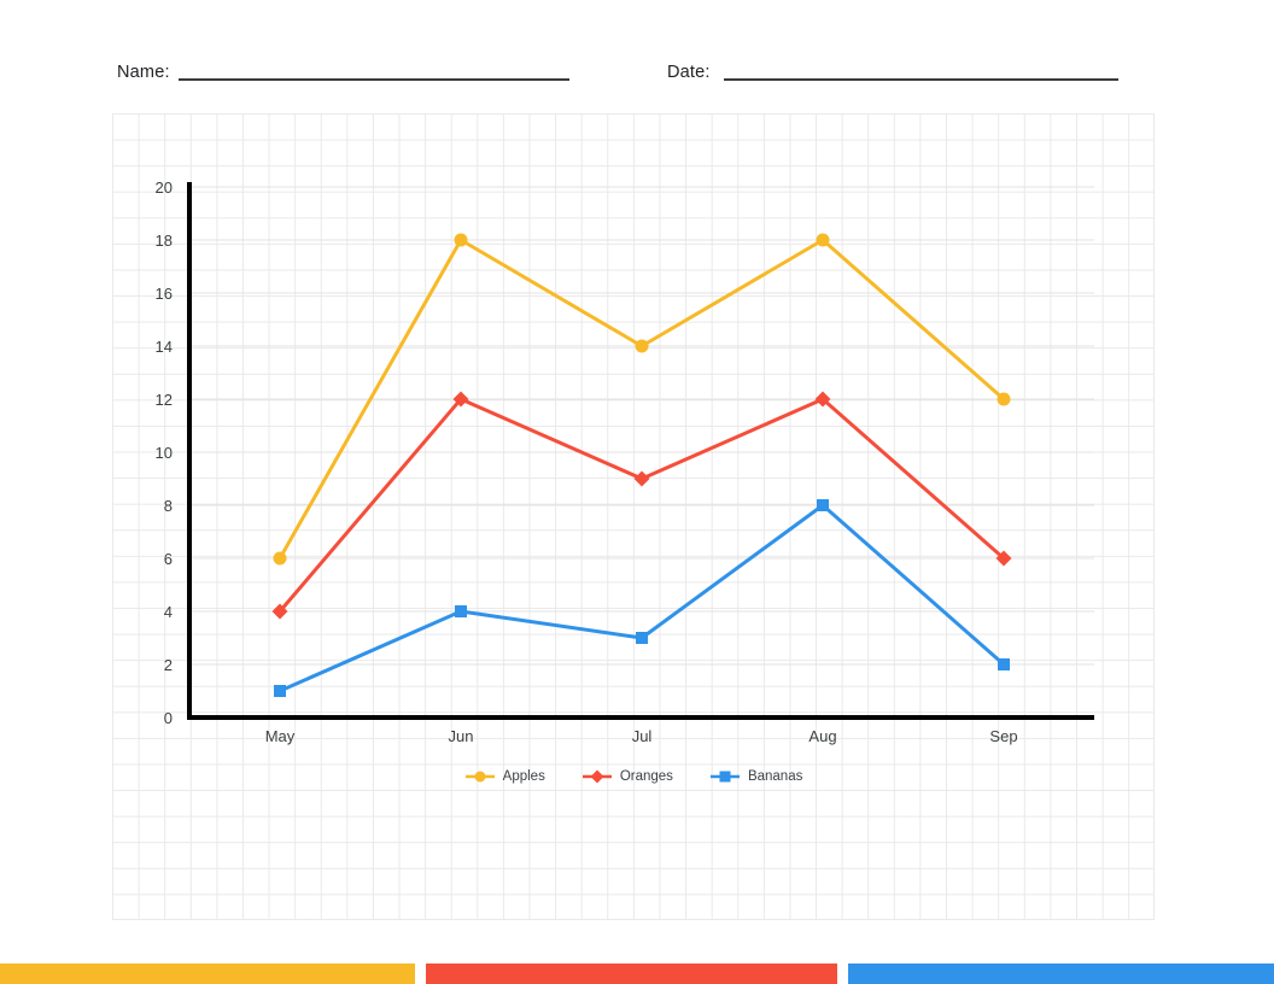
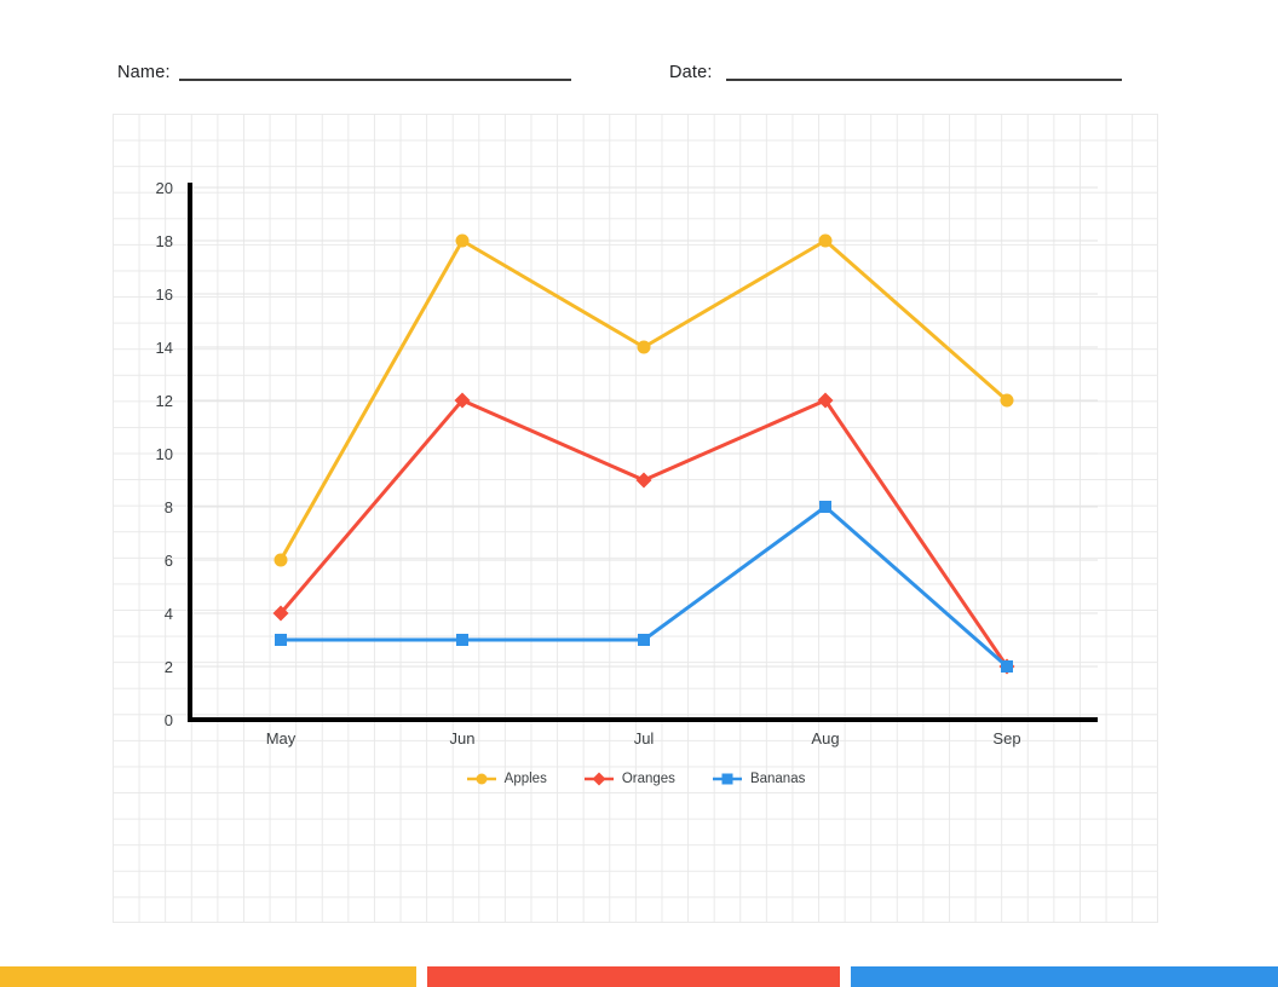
Bananas/May: 1 -> 3
Bananas/Jun: 4 -> 3
Oranges/Sep: 6 -> 2
